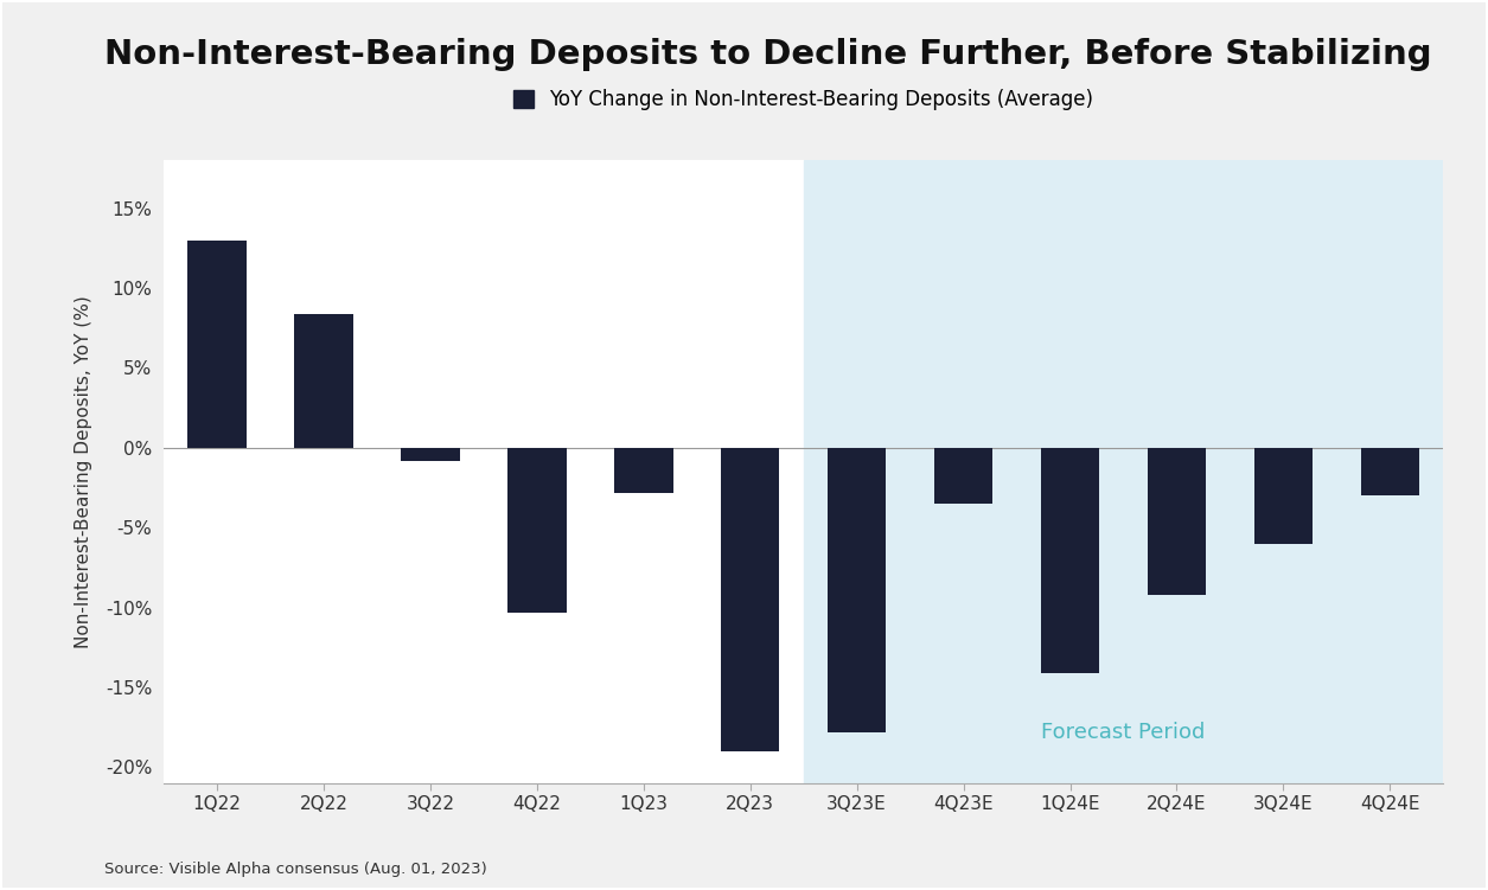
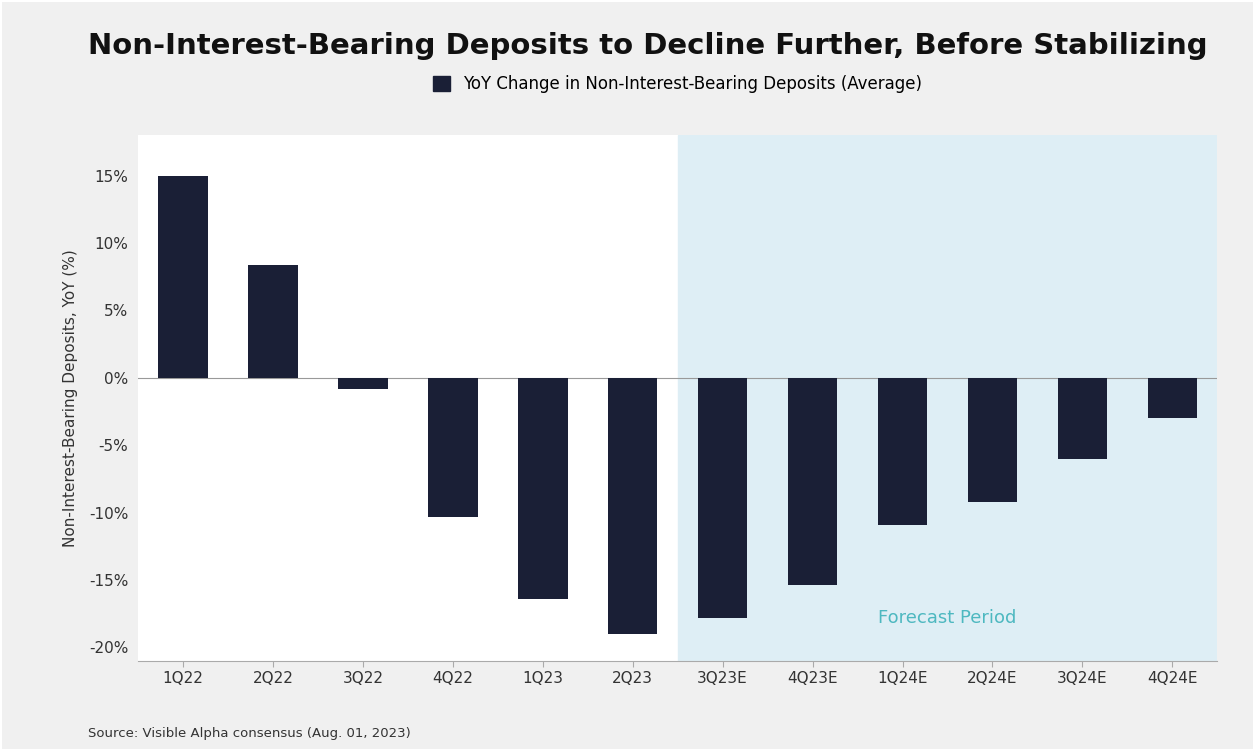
1Q22: 13.0% -> 15.0%
1Q23: -2.8% -> -16.4%
4Q23E: -3.5% -> -15.4%
1Q24E: -14.1% -> -10.9%
